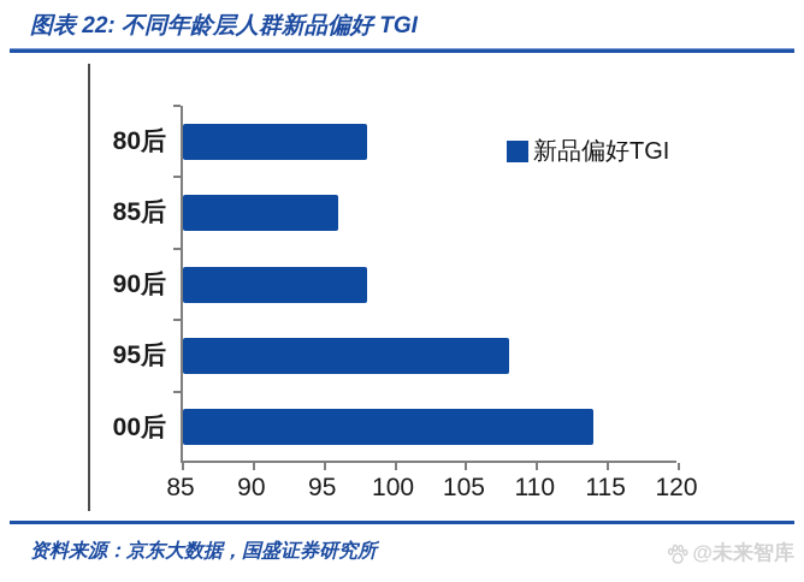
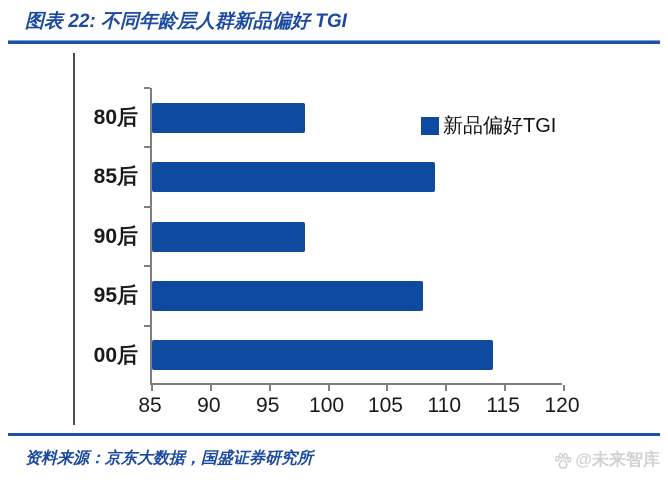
85后: 96 -> 109
